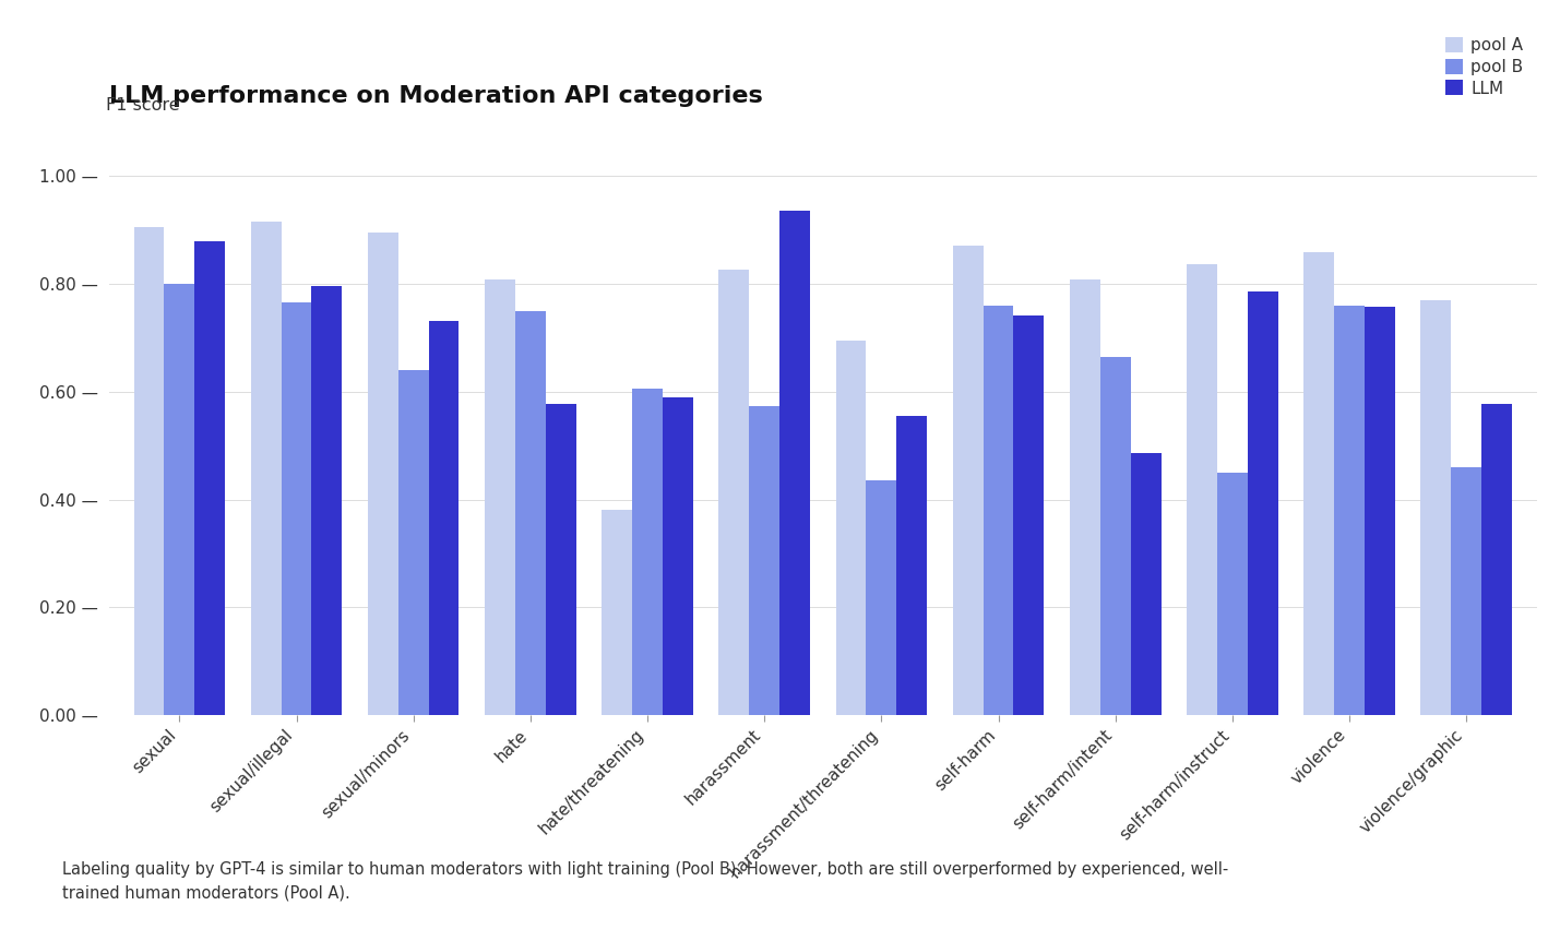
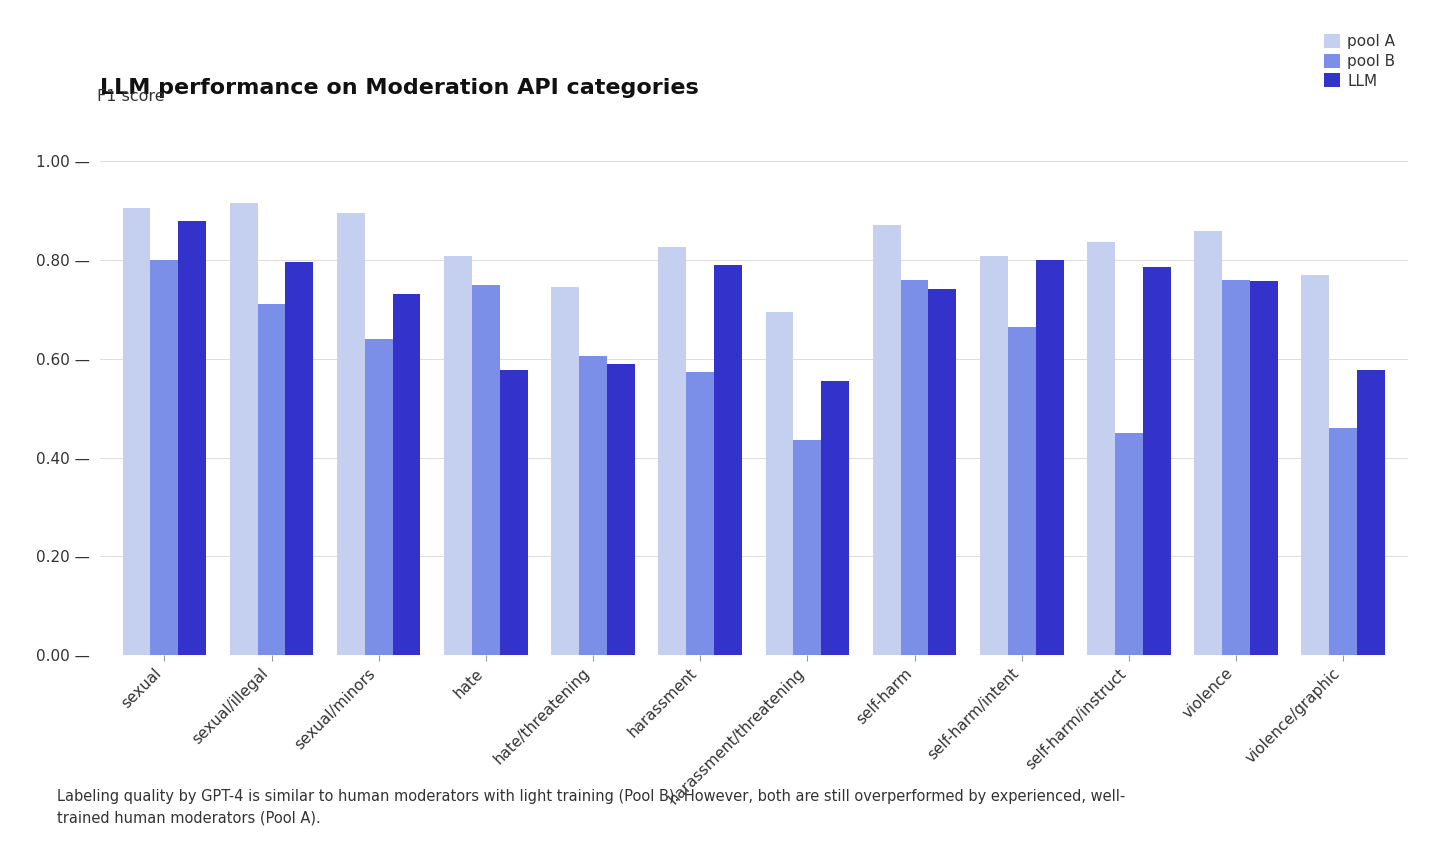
pool B/sexual/illegal: 0.765 — -> 0.710 —
pool A/hate/threatening: 0.380 — -> 0.745 —
LLM/harassment: 0.935 — -> 0.790 —
LLM/self-harm/intent: 0.485 — -> 0.800 —
